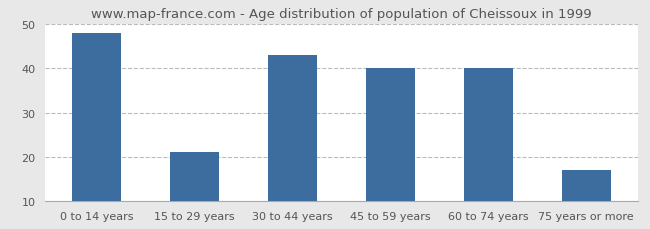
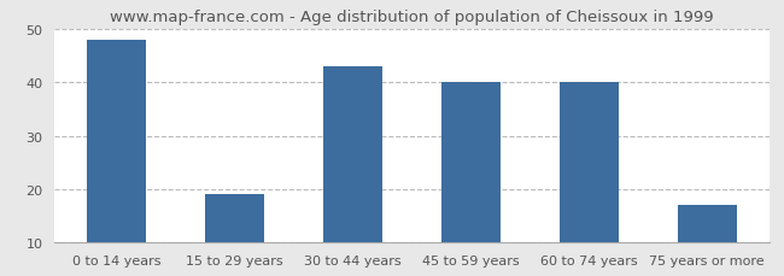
15 to 29 years: 21 -> 19
